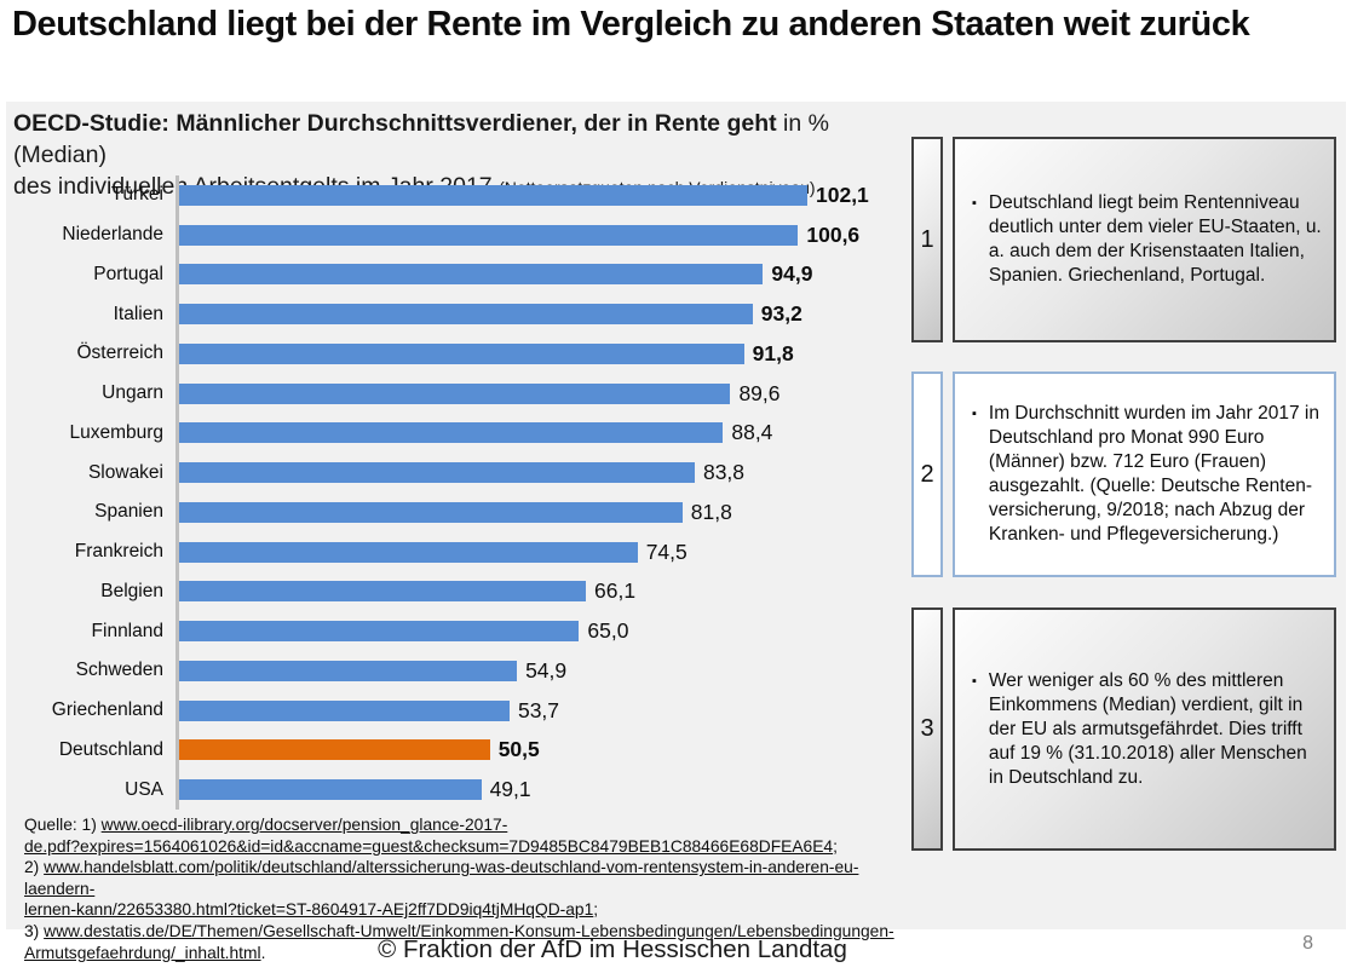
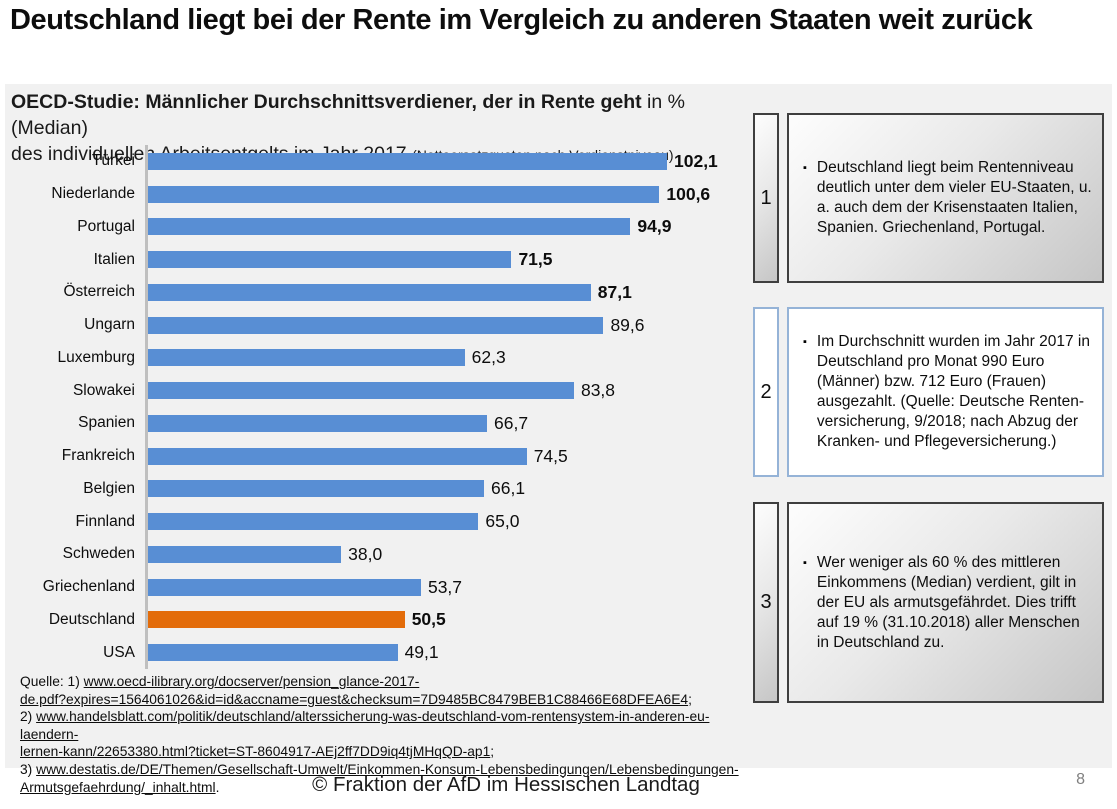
Italien: 93,2 -> 71,5
Österreich: 91,8 -> 87,1
Luxemburg: 88,4 -> 62,3
Spanien: 81,8 -> 66,7
Schweden: 54,9 -> 38,0
